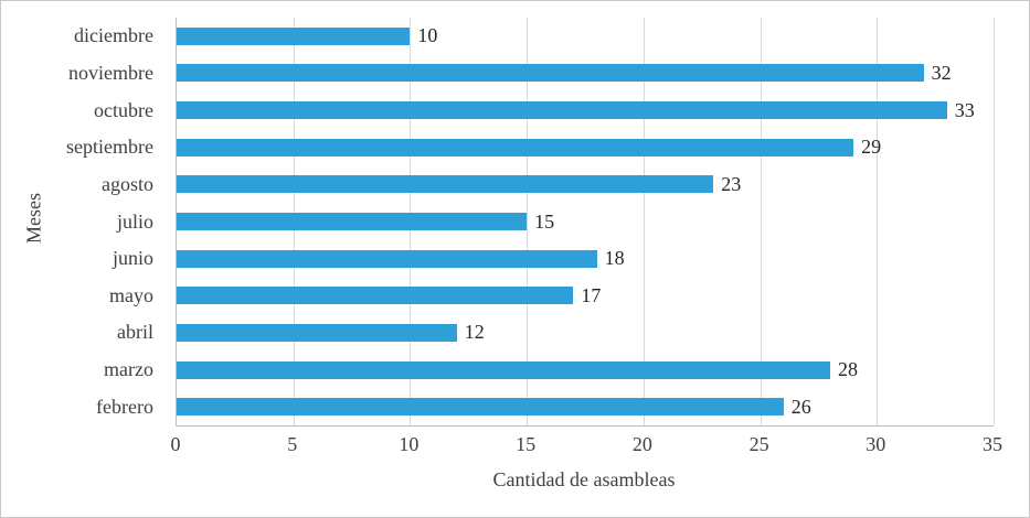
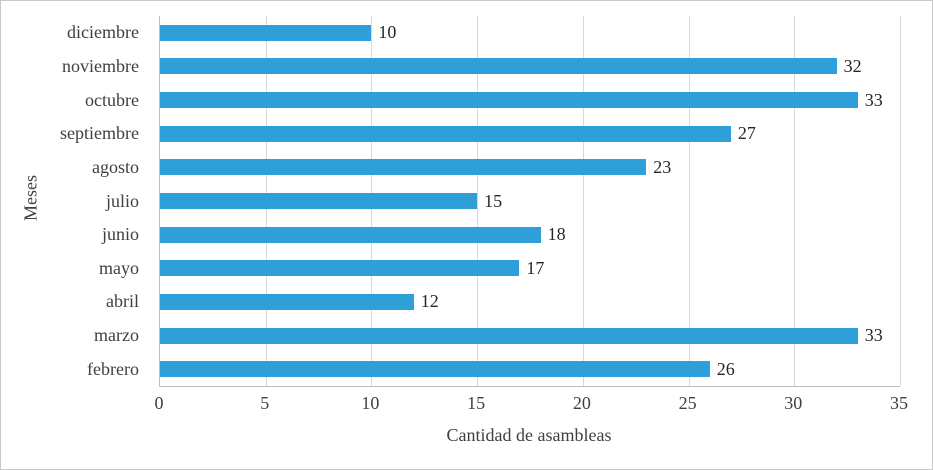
septiembre: 29 -> 27
marzo: 28 -> 33
